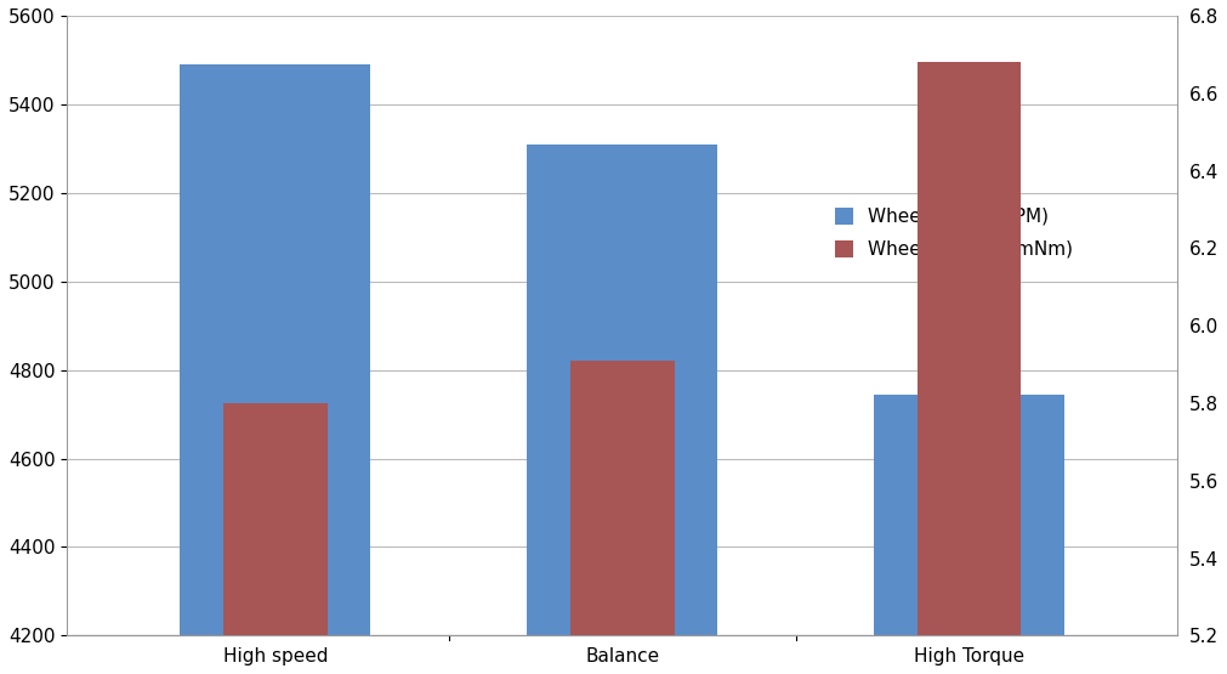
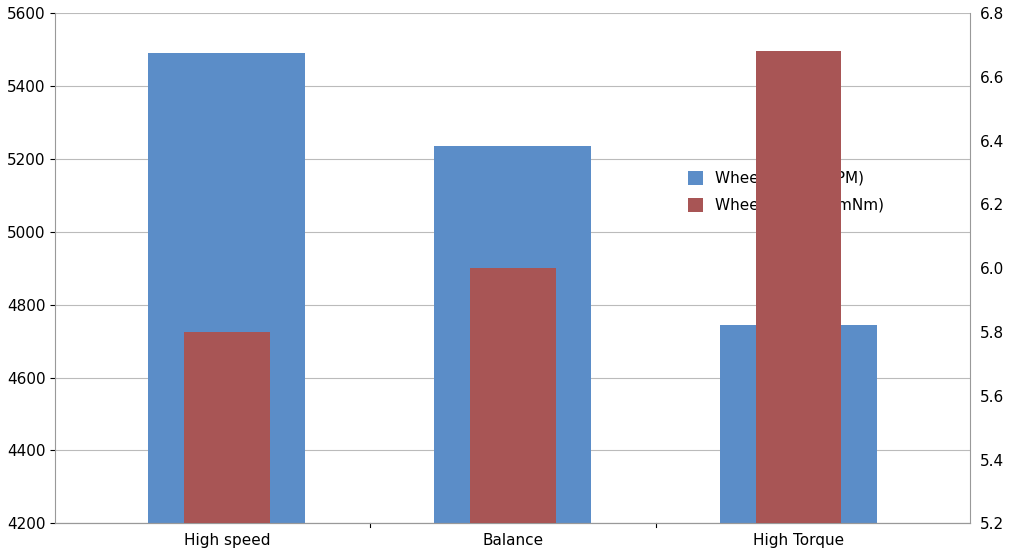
Wheel speed (RPM)/Balance: 5310 -> 5235
Wheels torque (mNm)/Balance: 5.91 -> 6.00
